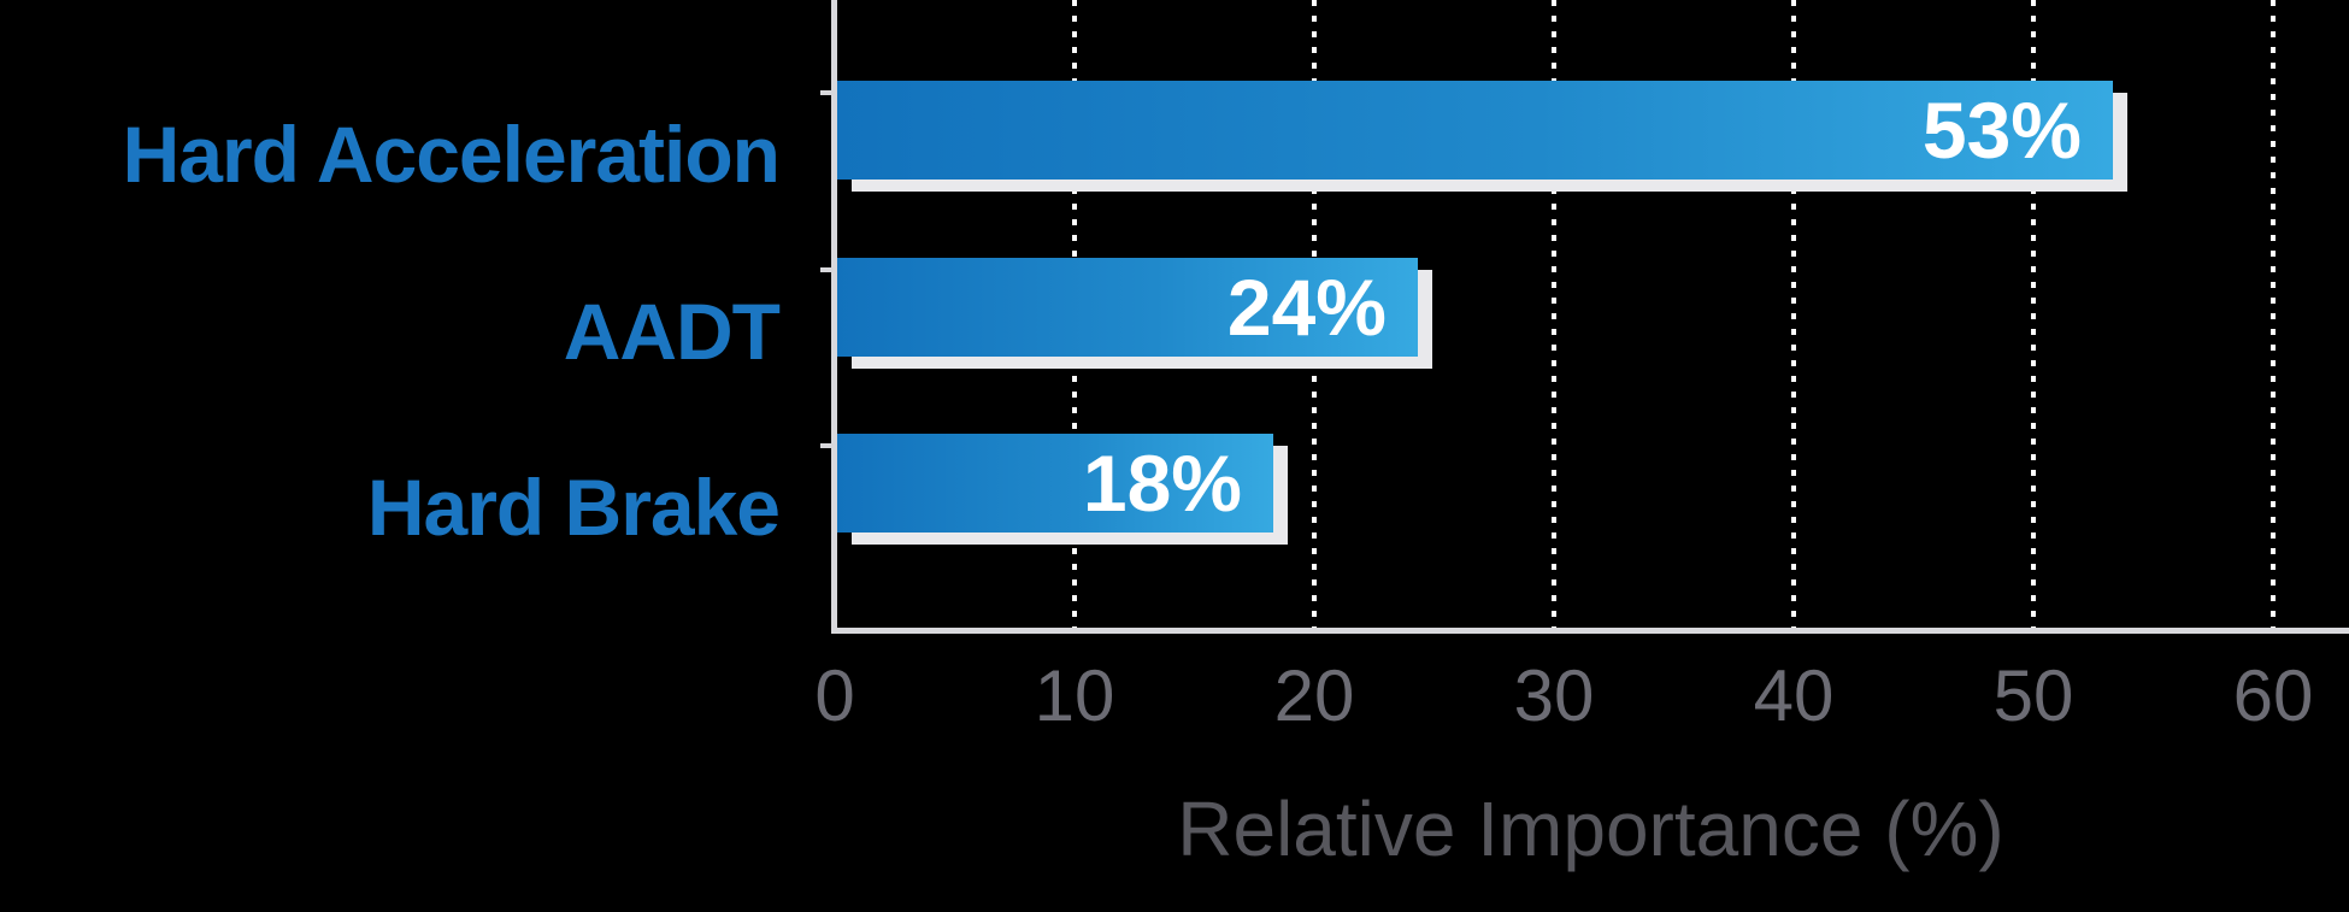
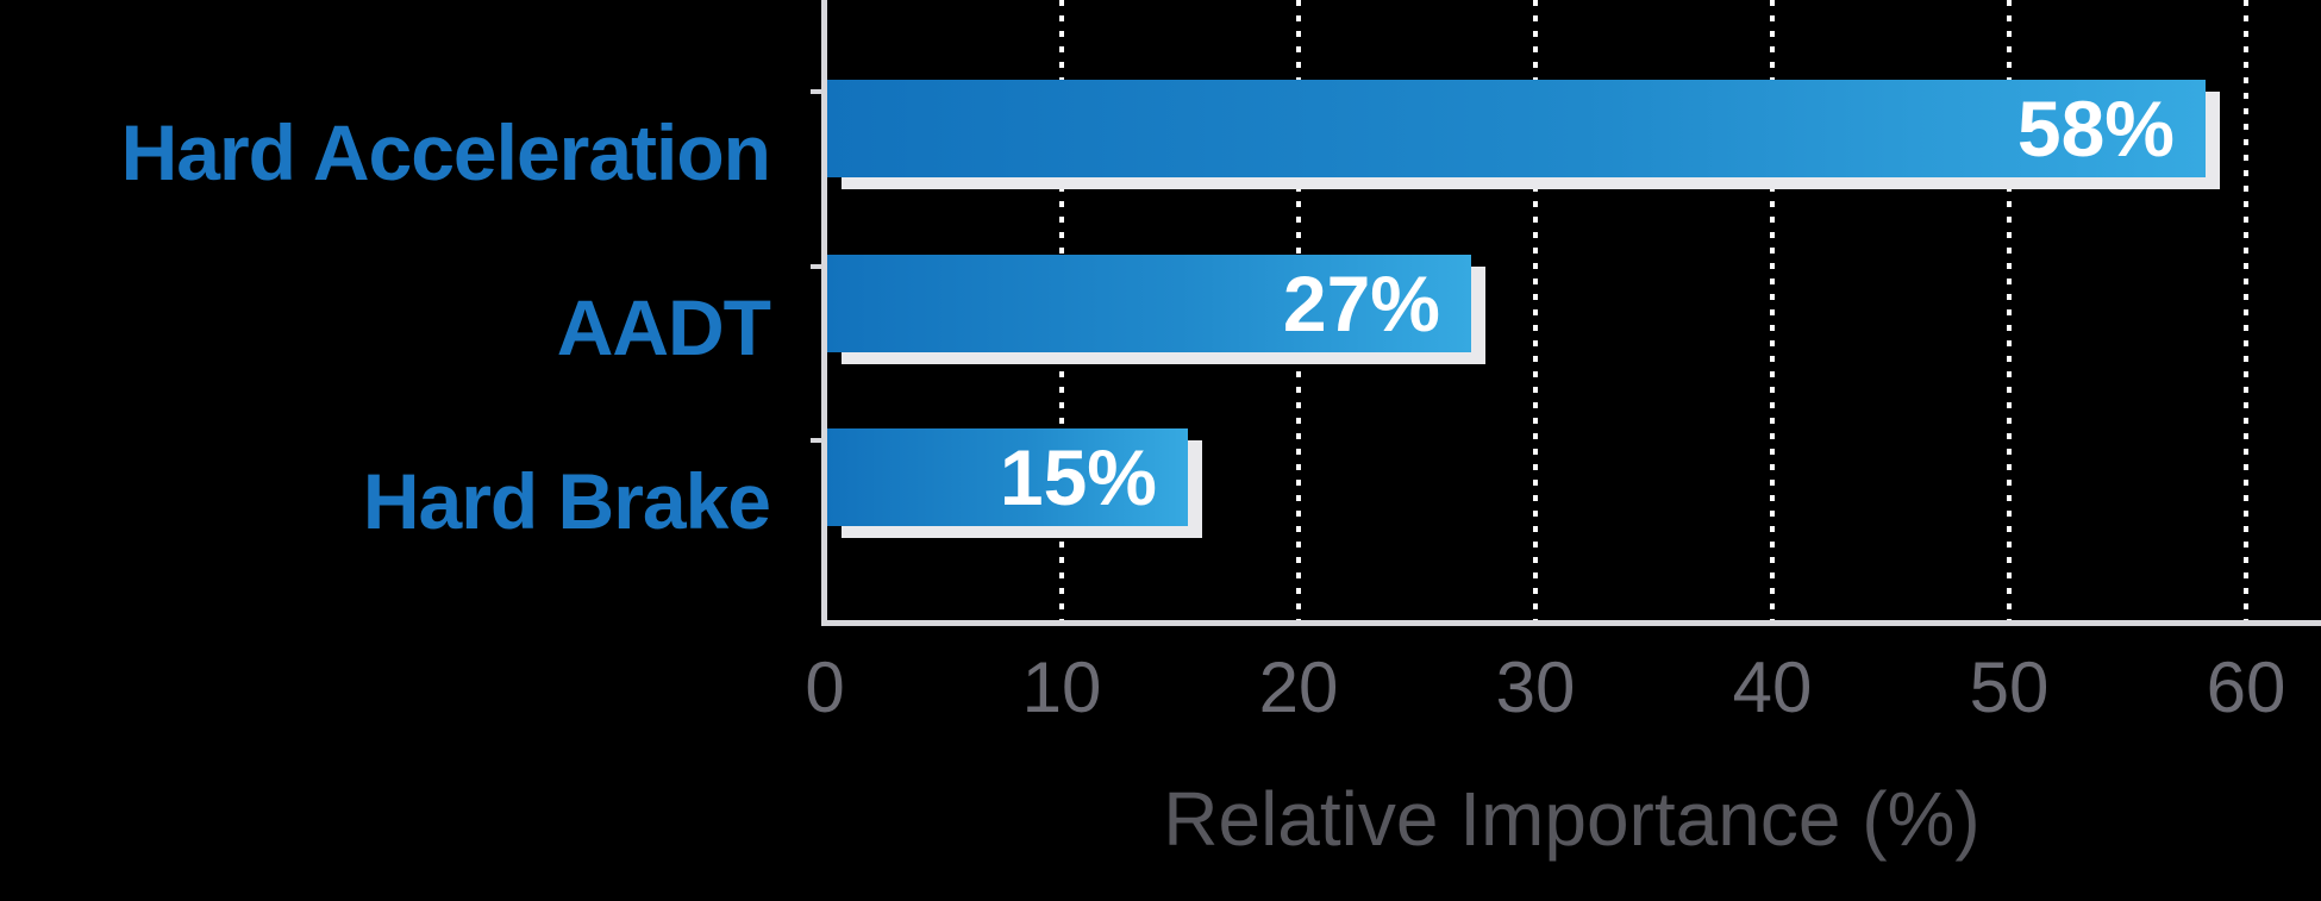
Hard Acceleration: 53% -> 58%
AADT: 24% -> 27%
Hard Brake: 18% -> 15%
